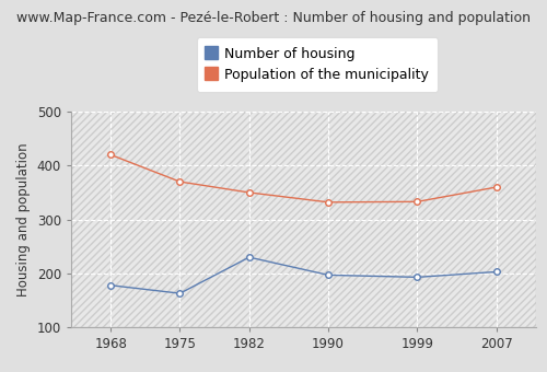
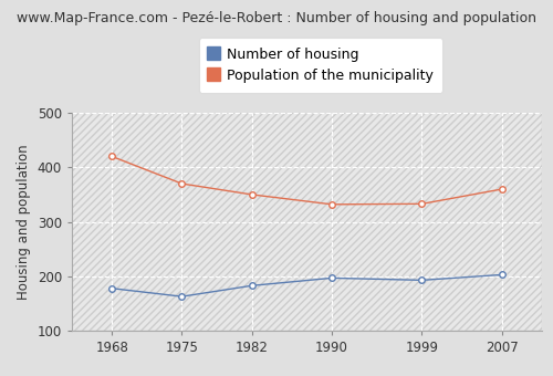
Number of housing/1982: 230 -> 183
